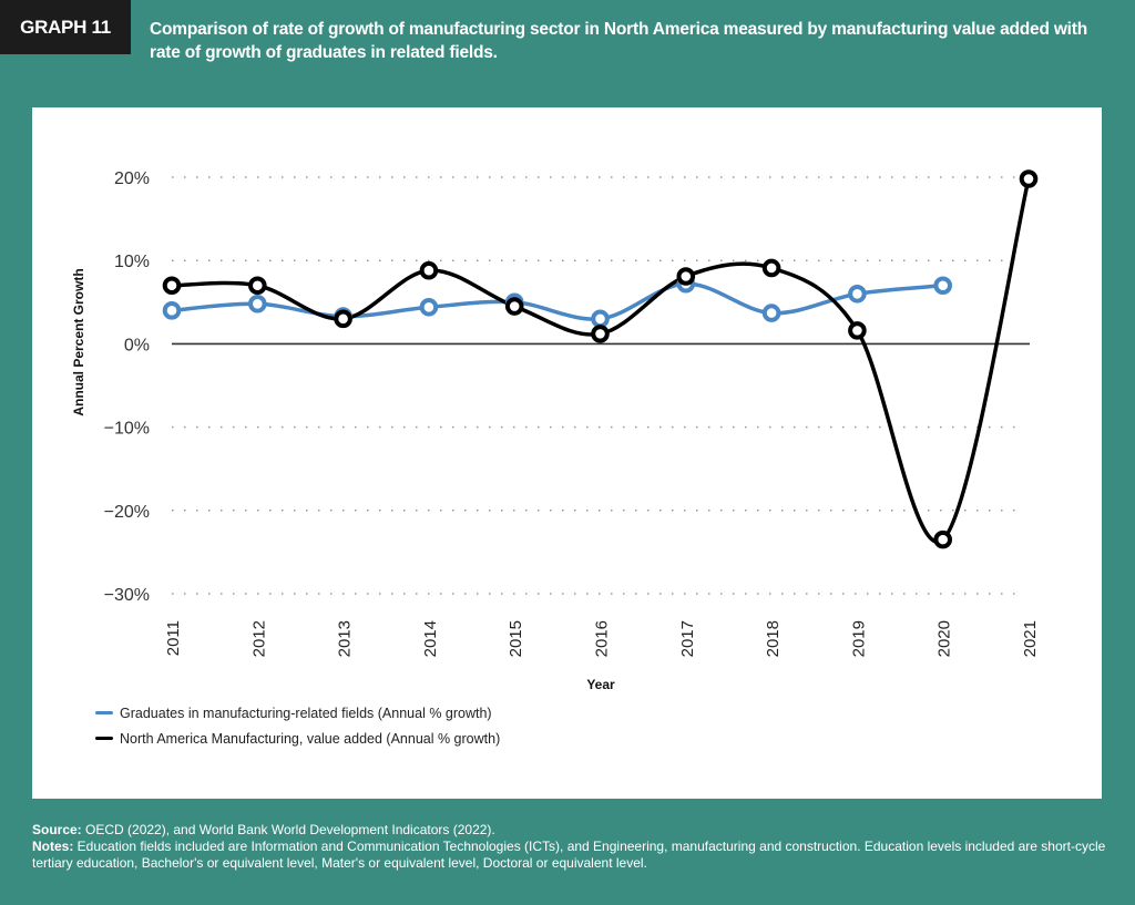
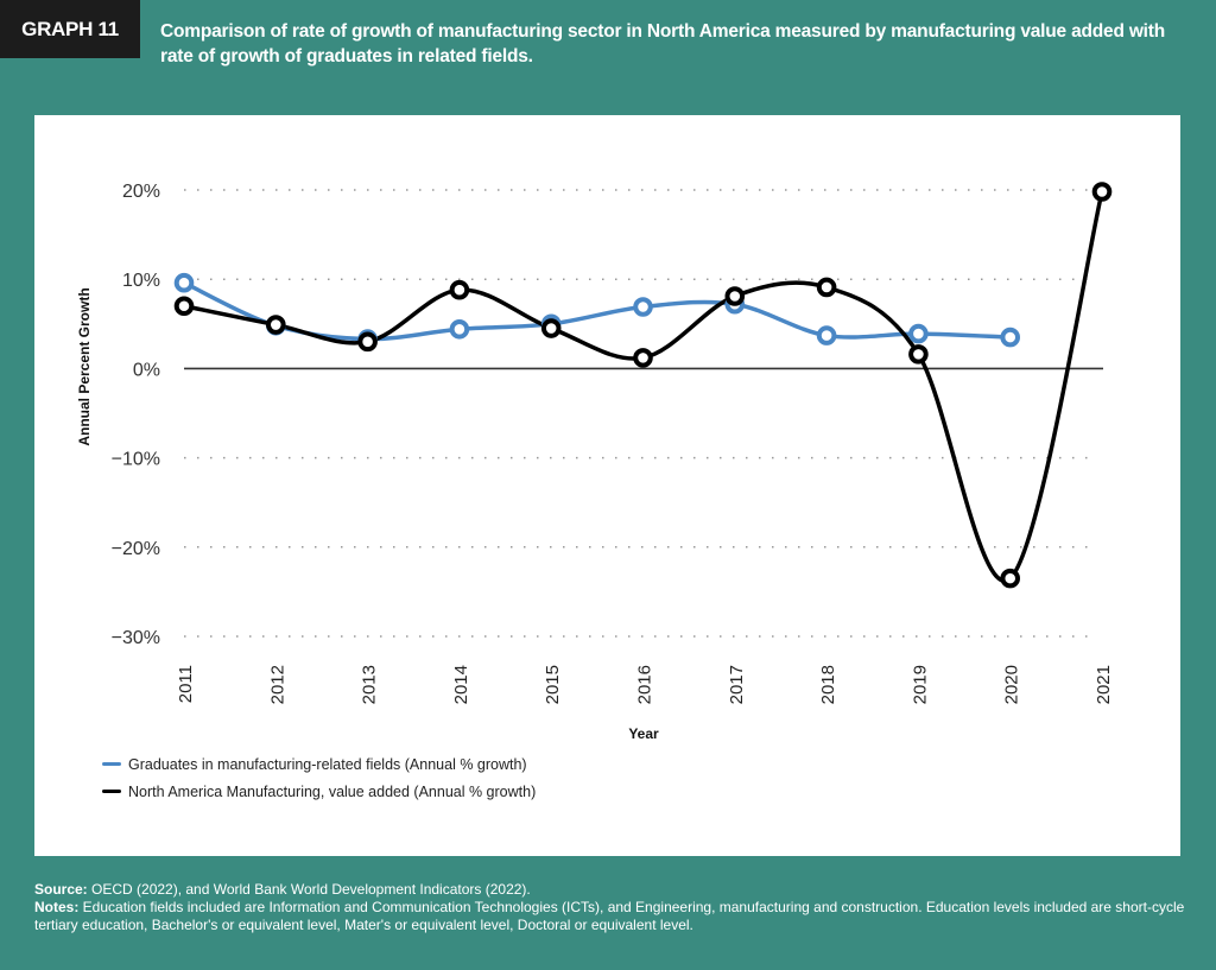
Graduates in manufacturing-related fields (Annual % growth)/2011: 4% -> 10%
North America Manufacturing, value added (Annual % growth)/2012: 7% -> 5%
Graduates in manufacturing-related fields (Annual % growth)/2016: 3% -> 7%
Graduates in manufacturing-related fields (Annual % growth)/2019: 6% -> 4%
Graduates in manufacturing-related fields (Annual % growth)/2020: 7% -> 4%
